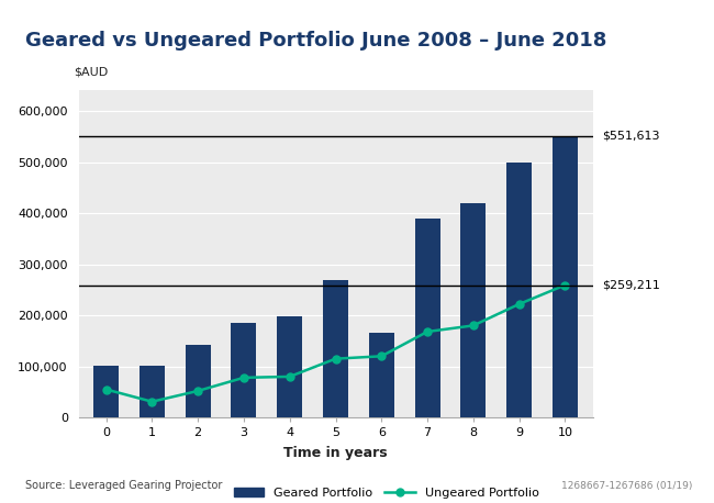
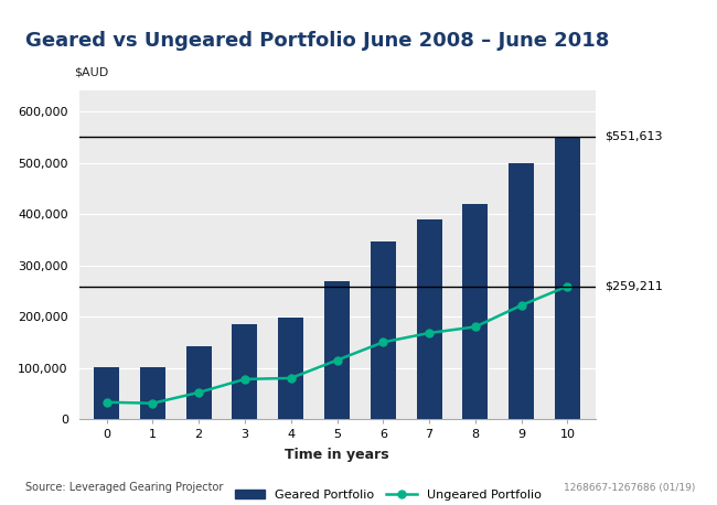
Ungeared Portfolio/0: 55,000 -> 33,000
Geared Portfolio/6: 165,000 -> 347,000
Ungeared Portfolio/6: 120,000 -> 150,000
